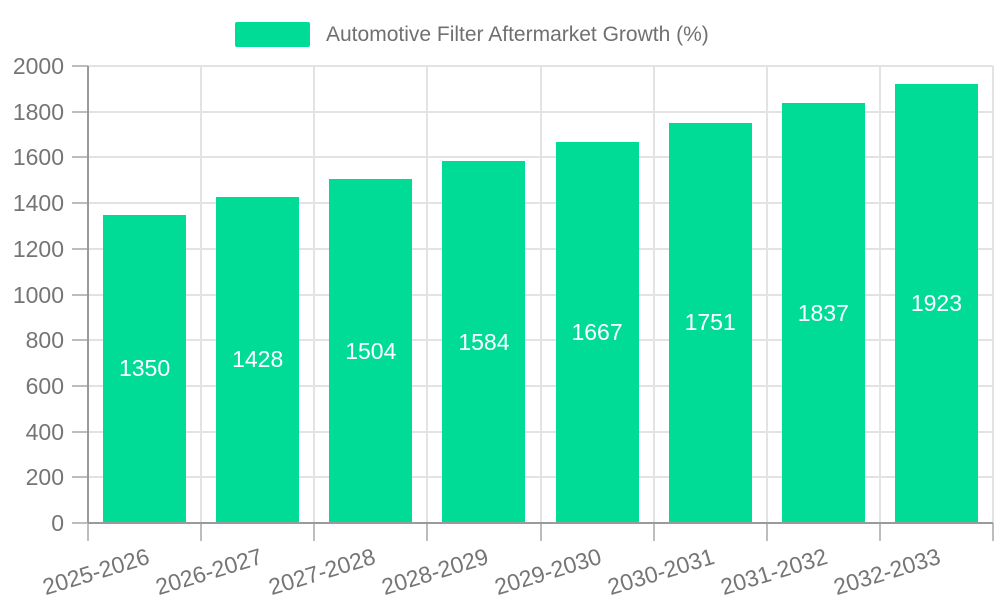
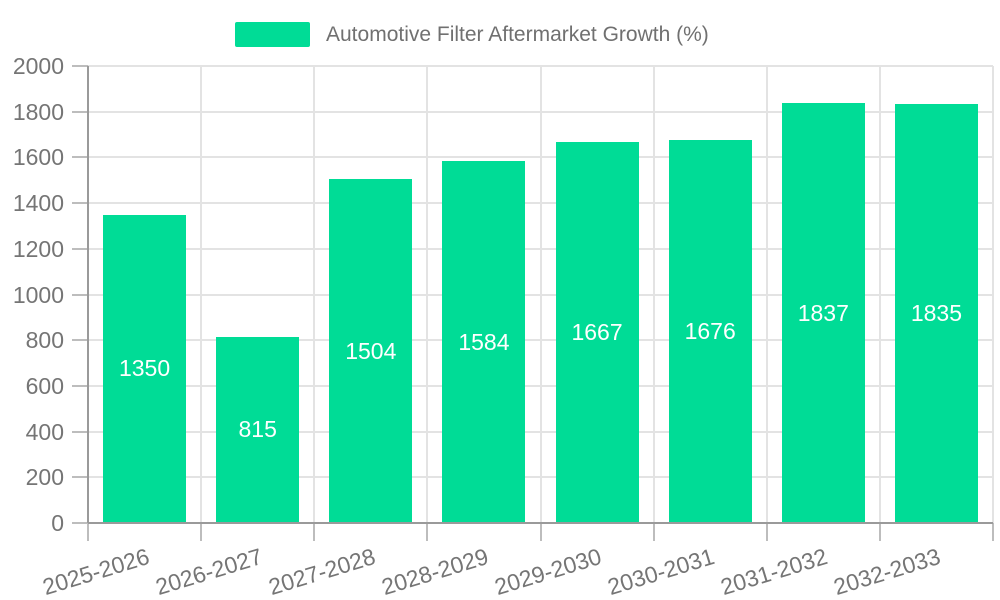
2026-2027: 1428 -> 815
2030-2031: 1751 -> 1676
2032-2033: 1923 -> 1835
